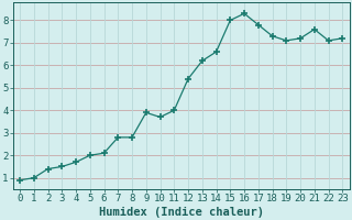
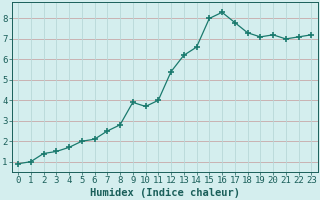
7: 2.8 -> 2.5
21: 7.6 -> 7.0
